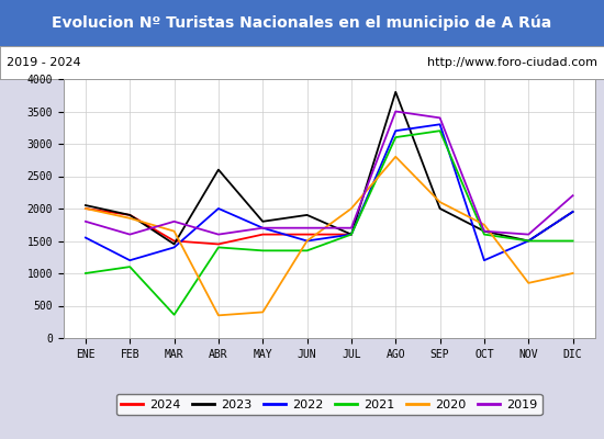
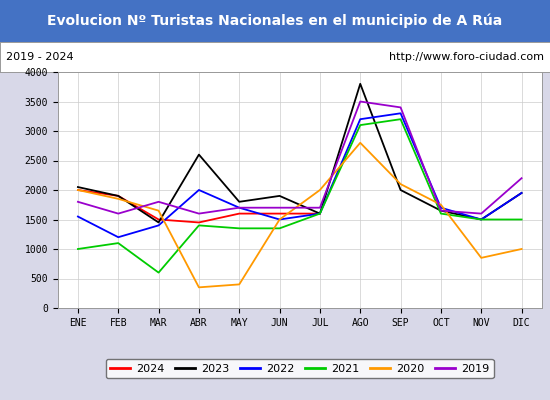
2021/MAR: 360 -> 600
2022/OCT: 1200 -> 1700
